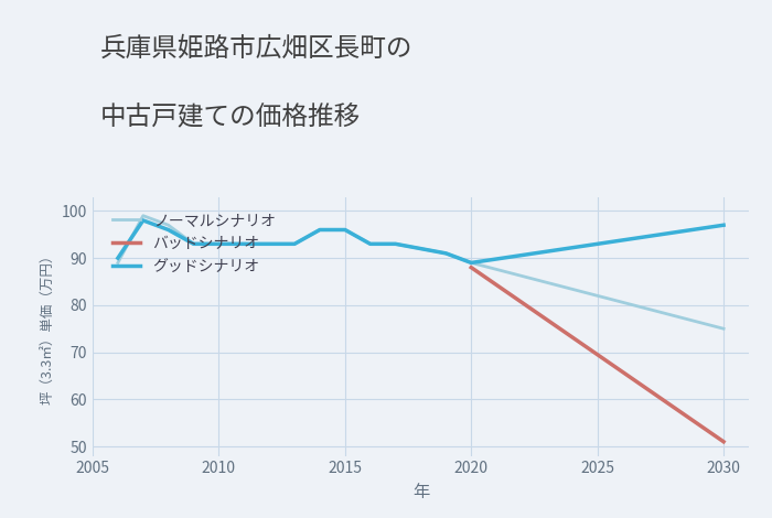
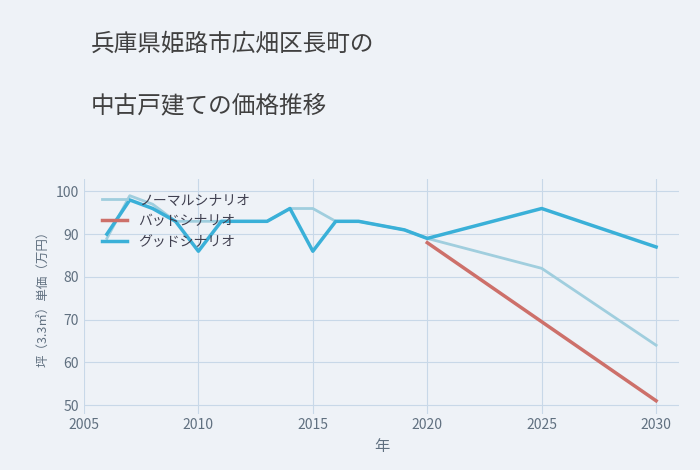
グッドシナリオ/2010: 93 -> 86
グッドシナリオ/2015: 96 -> 86
グッドシナリオ/2025: 93 -> 96
グッドシナリオ/2030: 97 -> 87
ノーマルシナリオ/2030: 75 -> 64
